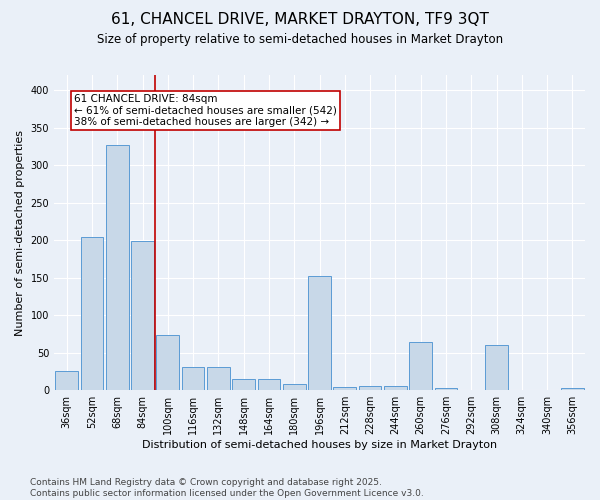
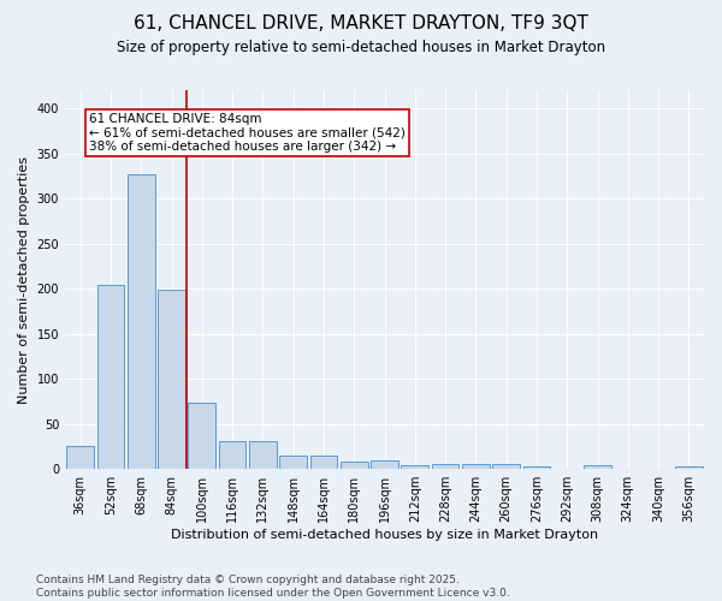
196sqm: 152 -> 10
260sqm: 64 -> 5
308sqm: 60 -> 4
